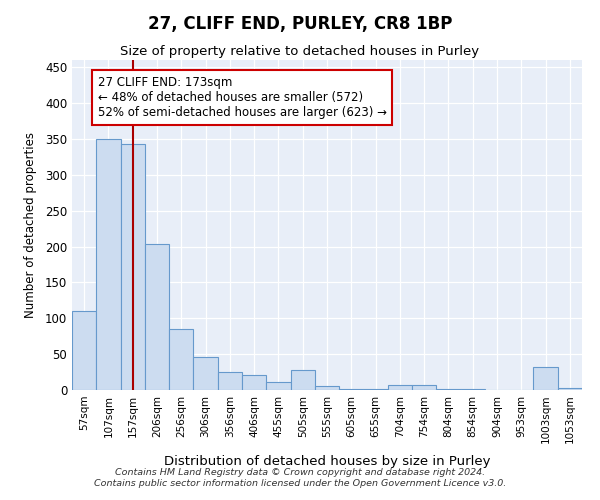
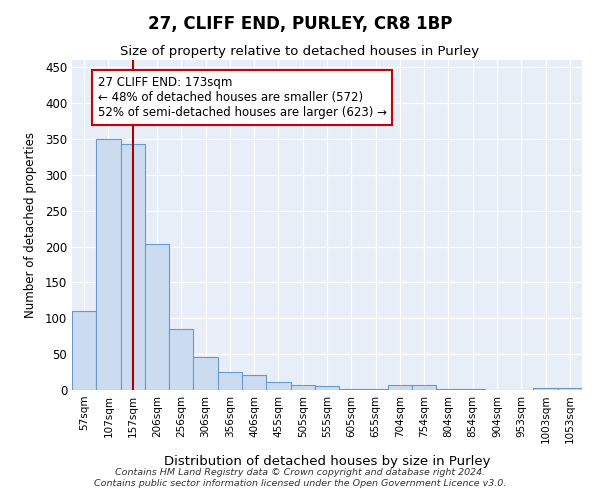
505sqm: 28 -> 7
1003sqm: 32 -> 3
